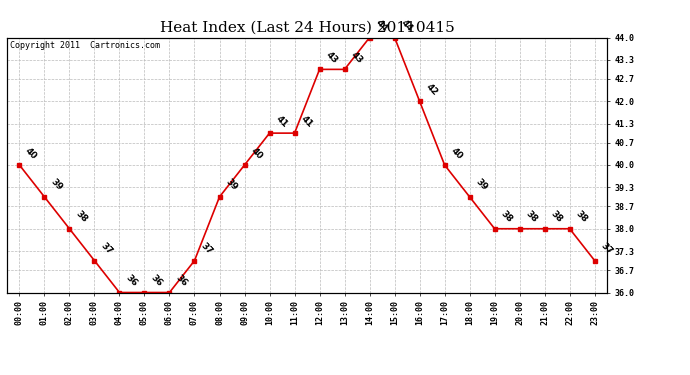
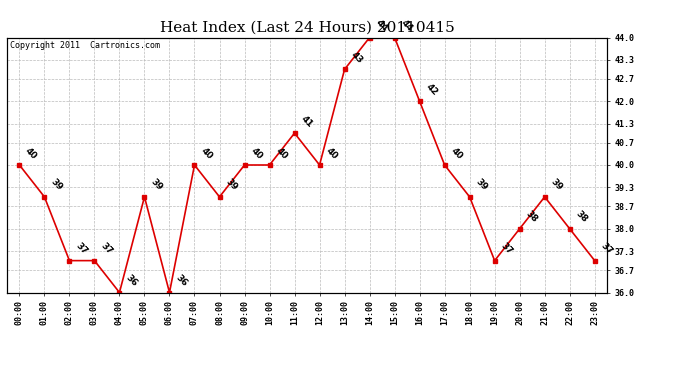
02:00: 38 -> 37
05:00: 36 -> 39
07:00: 37 -> 40
10:00: 41 -> 40
12:00: 43 -> 40
19:00: 38 -> 37
21:00: 38 -> 39
